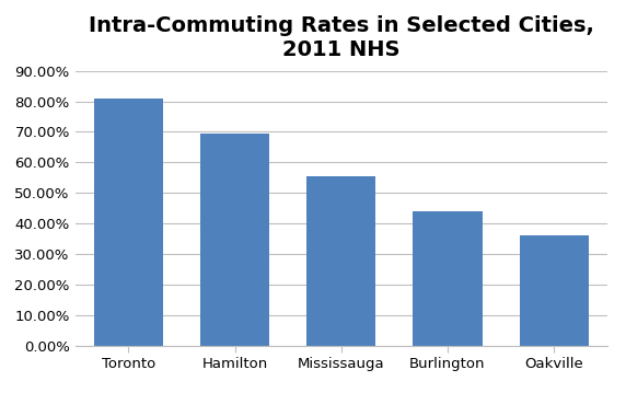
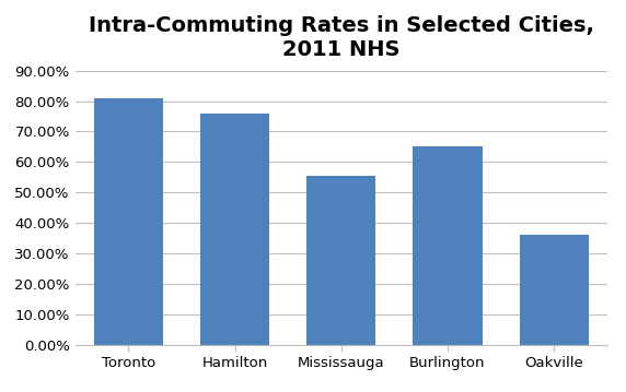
Hamilton: 69.5% -> 76.0%
Burlington: 44.0% -> 65.0%
